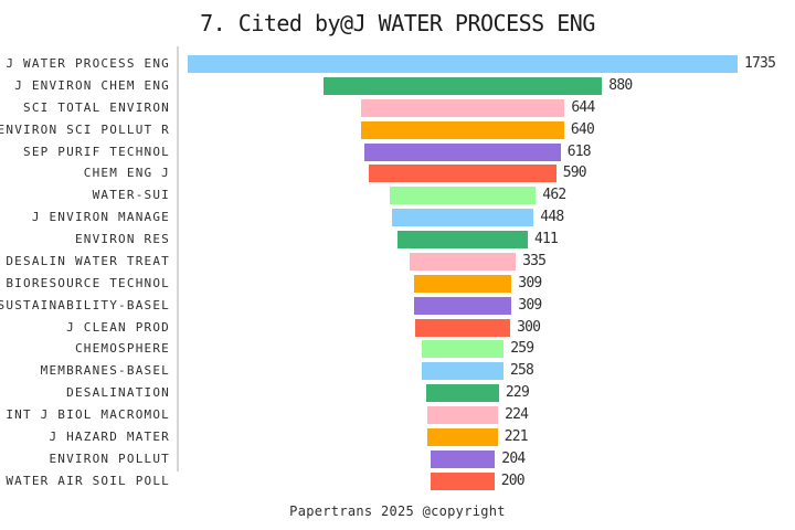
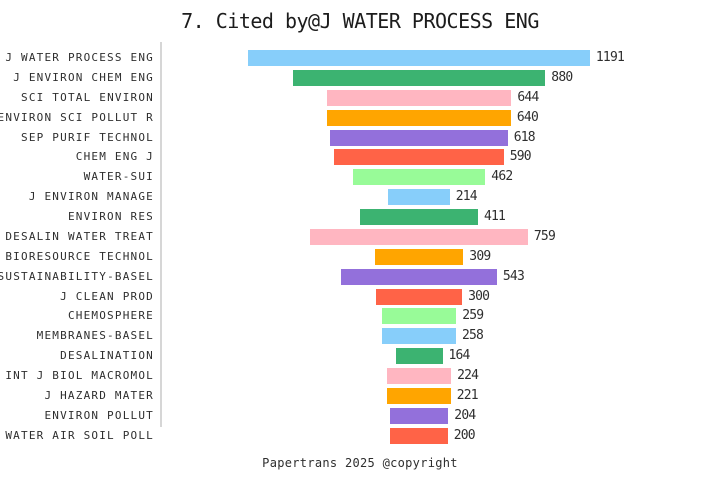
J WATER PROCESS ENG: 1735 -> 1191
J ENVIRON MANAGE: 448 -> 214
DESALIN WATER TREAT: 335 -> 759
SUSTAINABILITY-BASEL: 309 -> 543
DESALINATION: 229 -> 164
